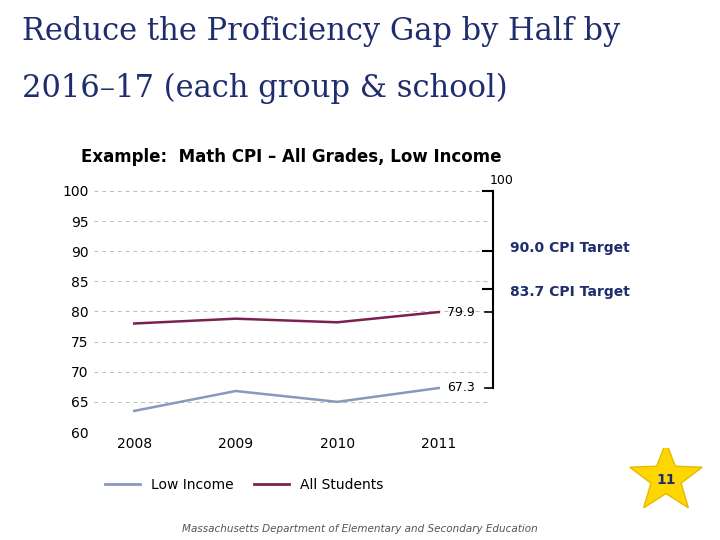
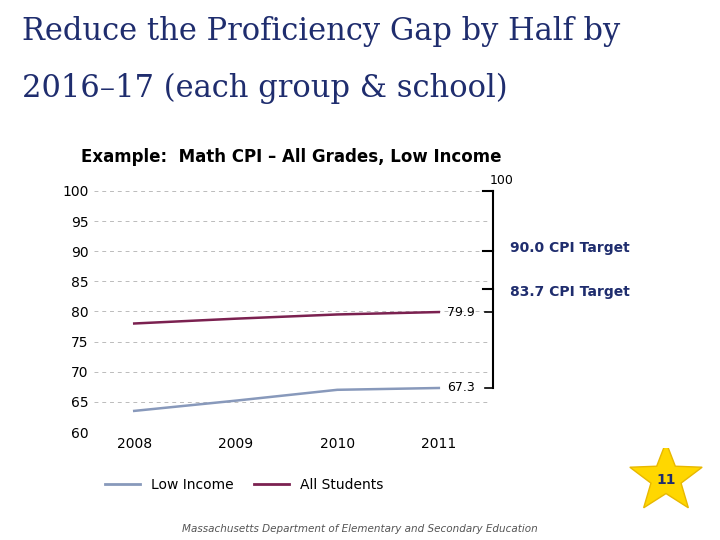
Low Income/2009: 66.8 -> 65.2
Low Income/2010: 65.0 -> 67.0
All Students/2010: 78.2 -> 79.5
